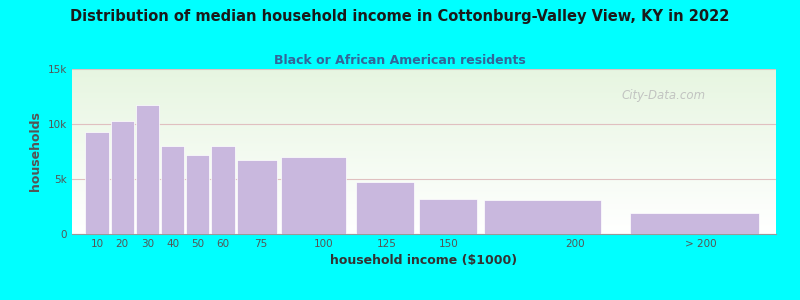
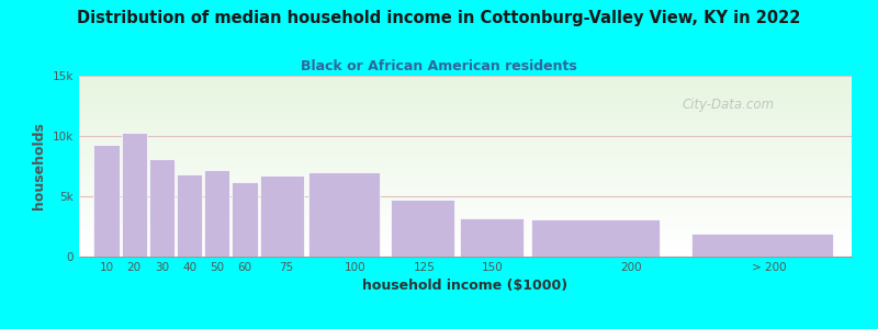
30: 11.7k -> 8.1k
40: 8.0k -> 6.8k
60: 8.0k -> 6.2k
